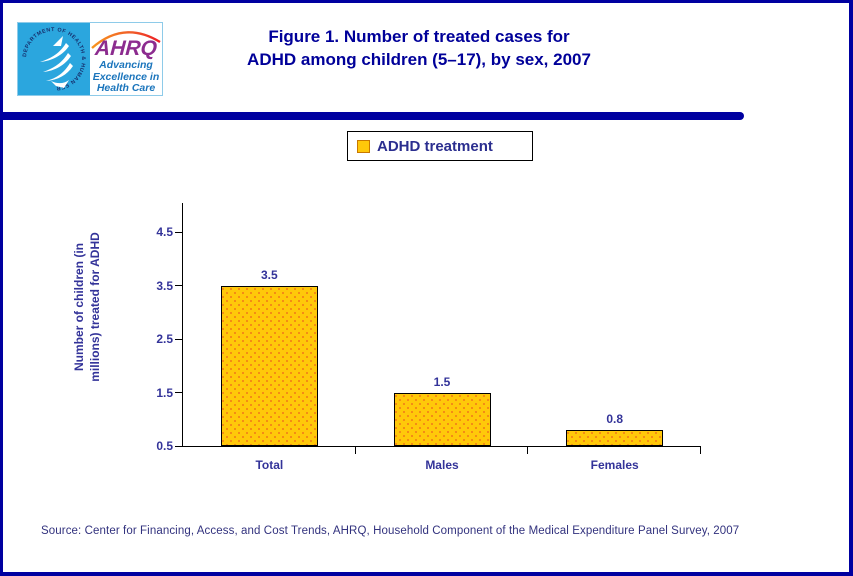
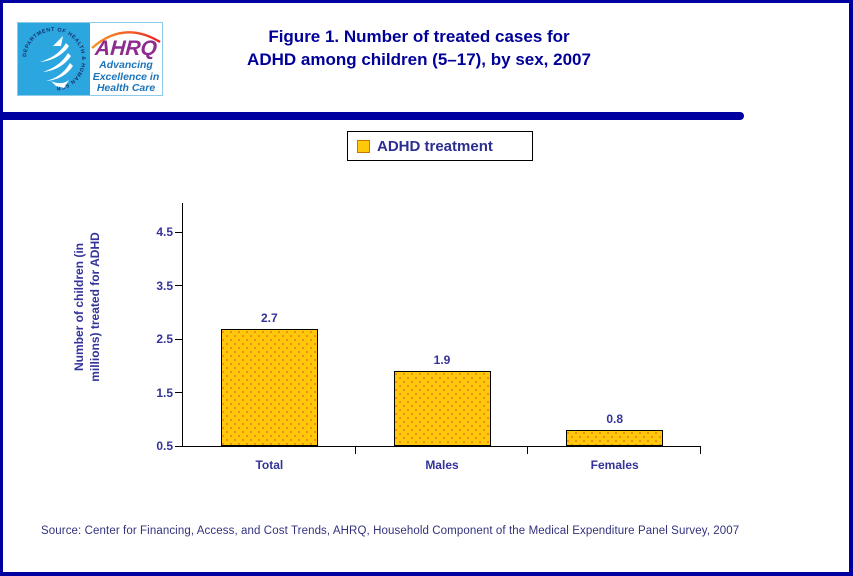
Total: 3.5 -> 2.7
Males: 1.5 -> 1.9
